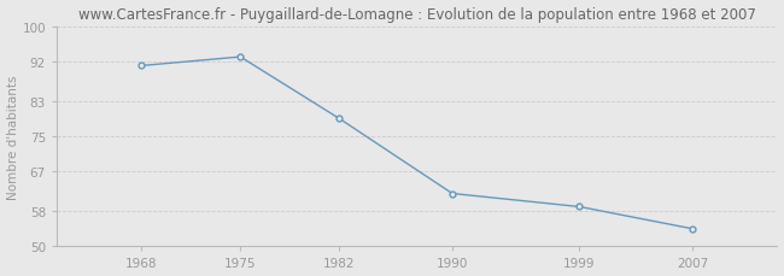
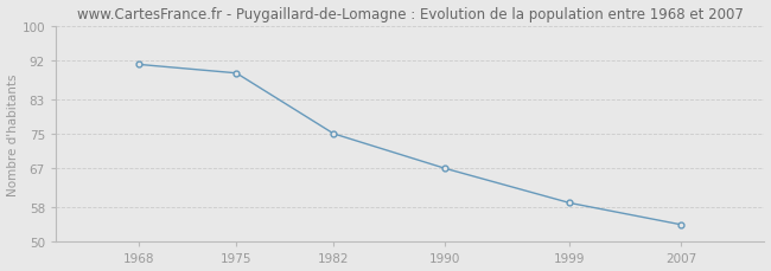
1975: 93 -> 89
1982: 79 -> 75
1990: 62 -> 67
